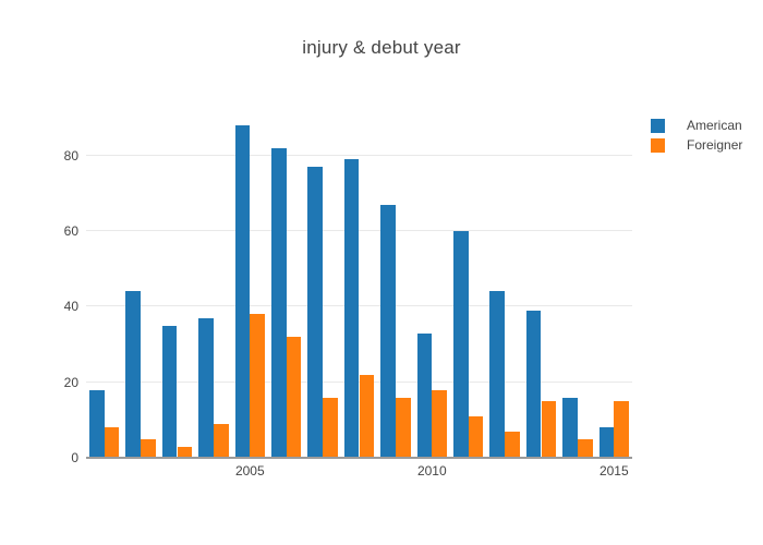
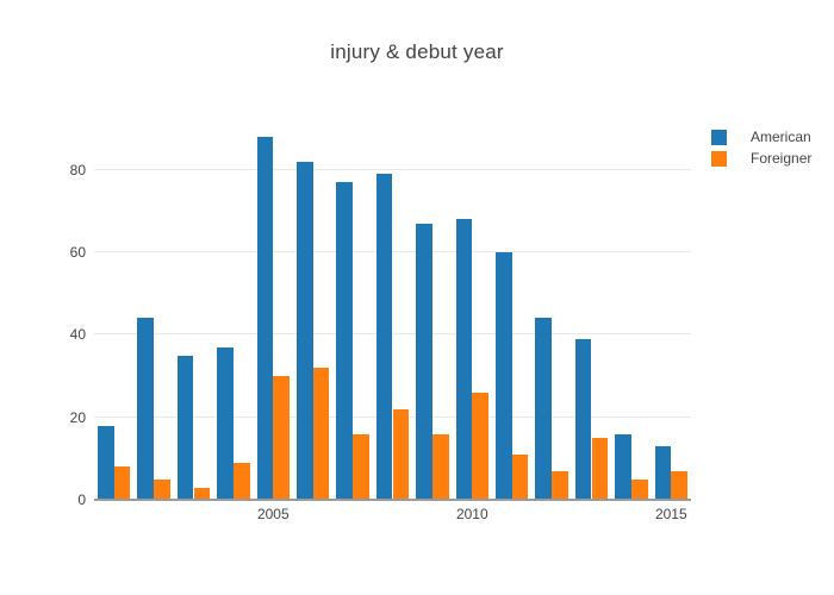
Foreigner/2005: 38 -> 30
American/2010: 33 -> 68
Foreigner/2010: 18 -> 26
American/2015: 8 -> 13
Foreigner/2015: 15 -> 7
